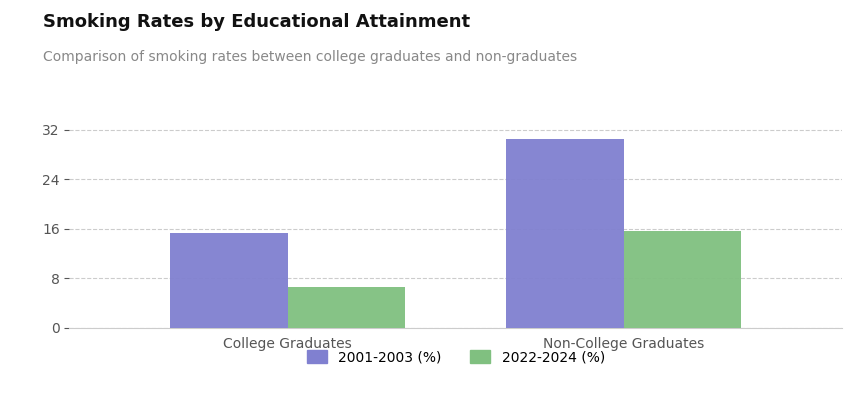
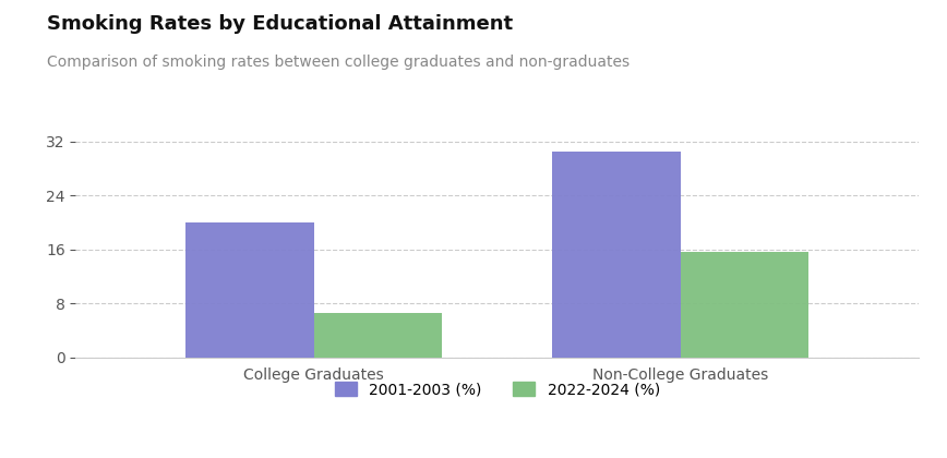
2001-2003 (%)/College Graduates: 15.3 -> 20.0
